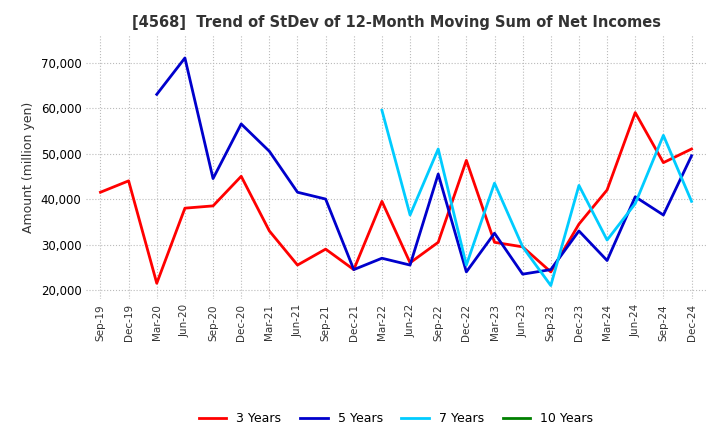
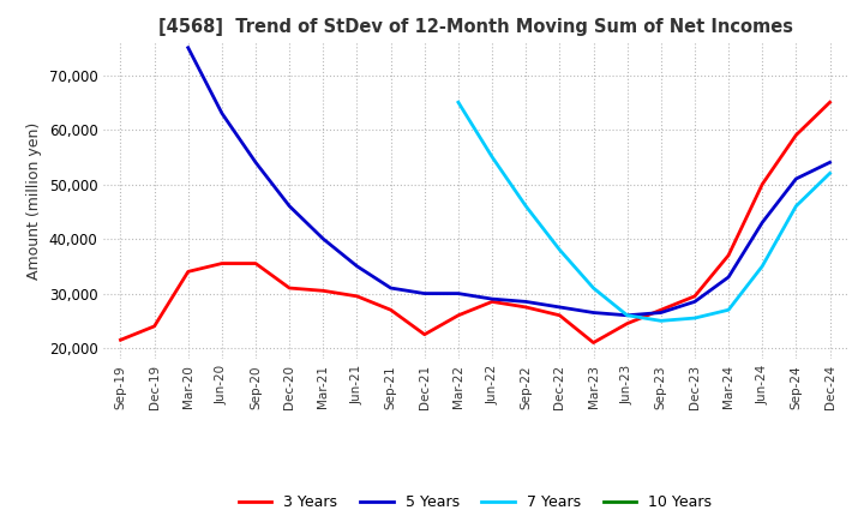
3 Years/Sep-19: 41,500 -> 21,500
3 Years/Dec-19: 44,000 -> 24,000
3 Years/Mar-20: 21,500 -> 34,000
5 Years/Mar-20: 63,000 -> 75,000
3 Years/Jun-20: 38,000 -> 35,500
5 Years/Jun-20: 71,000 -> 63,000
3 Years/Sep-20: 38,500 -> 35,500
5 Years/Sep-20: 44,500 -> 54,000
3 Years/Dec-20: 45,000 -> 31,000
5 Years/Dec-20: 56,500 -> 46,000
3 Years/Mar-21: 33,000 -> 30,500
5 Years/Mar-21: 50,500 -> 40,000
3 Years/Jun-21: 25,500 -> 29,500
5 Years/Jun-21: 41,500 -> 35,000
3 Years/Sep-21: 29,000 -> 27,000
5 Years/Sep-21: 40,000 -> 31,000
3 Years/Dec-21: 24,500 -> 22,500
5 Years/Dec-21: 24,500 -> 30,000
3 Years/Mar-22: 39,500 -> 26,000
5 Years/Mar-22: 27,000 -> 30,000
7 Years/Mar-22: 59,500 -> 65,000
3 Years/Jun-22: 26,000 -> 28,500
5 Years/Jun-22: 25,500 -> 29,000
7 Years/Jun-22: 36,500 -> 55,000
3 Years/Sep-22: 30,500 -> 27,500
5 Years/Sep-22: 45,500 -> 28,500
7 Years/Sep-22: 51,000 -> 46,000
3 Years/Dec-22: 48,500 -> 26,000
5 Years/Dec-22: 24,000 -> 27,500
7 Years/Dec-22: 25,500 -> 38,000
3 Years/Mar-23: 30,500 -> 21,000
5 Years/Mar-23: 32,500 -> 26,500
7 Years/Mar-23: 43,500 -> 31,000
3 Years/Jun-23: 29,500 -> 24,500
5 Years/Jun-23: 23,500 -> 26,000
7 Years/Jun-23: 29,500 -> 26,000
3 Years/Sep-23: 24,000 -> 27,000
5 Years/Sep-23: 24,500 -> 26,500
7 Years/Sep-23: 21,000 -> 25,000
3 Years/Dec-23: 34,500 -> 29,500
5 Years/Dec-23: 33,000 -> 28,500
7 Years/Dec-23: 43,000 -> 25,500
3 Years/Mar-24: 42,000 -> 37,000
5 Years/Mar-24: 26,500 -> 33,000
7 Years/Mar-24: 31,000 -> 27,000
3 Years/Jun-24: 59,000 -> 50,000
5 Years/Jun-24: 40,500 -> 43,000
7 Years/Jun-24: 39,000 -> 35,000
3 Years/Sep-24: 48,000 -> 59,000
5 Years/Sep-24: 36,500 -> 51,000
7 Years/Sep-24: 54,000 -> 46,000
3 Years/Dec-24: 51,000 -> 65,000
5 Years/Dec-24: 49,500 -> 54,000
7 Years/Dec-24: 39,500 -> 52,000
